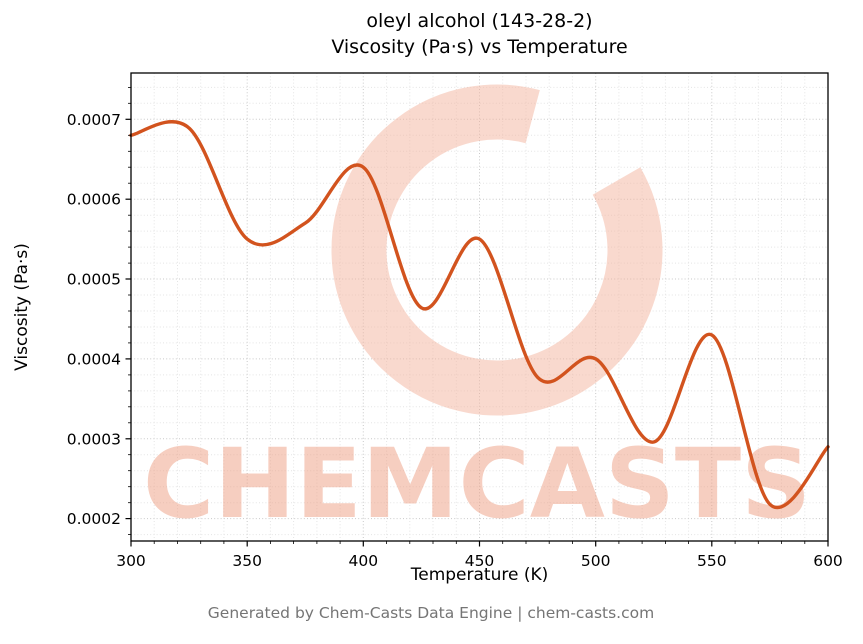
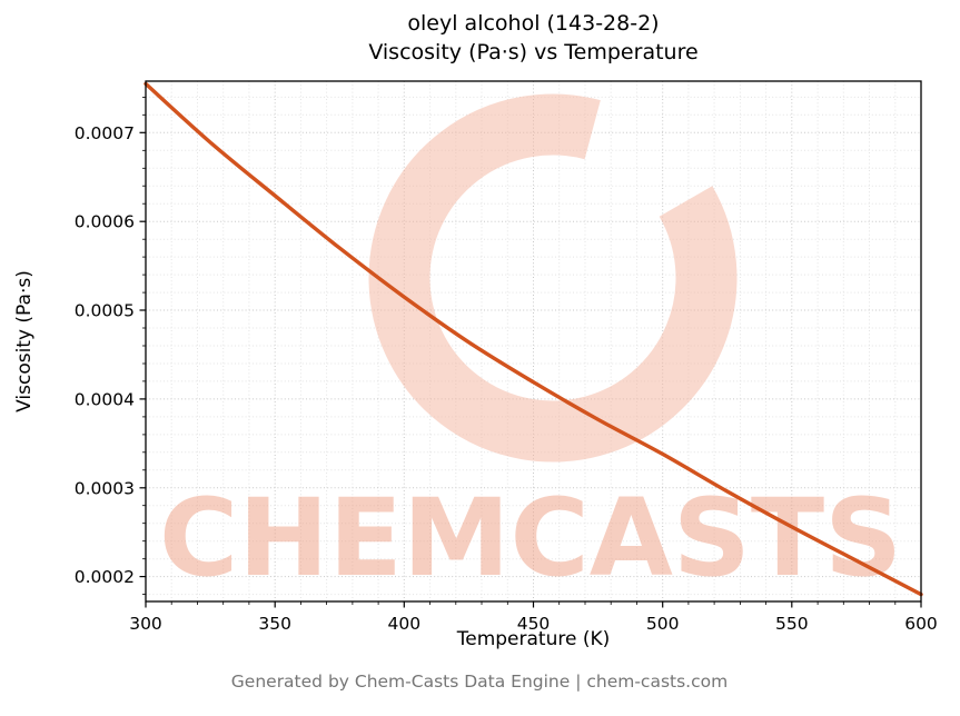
300: 0.00068 -> 0.00076
350: 0.00055 -> 0.00063
400: 0.00064 -> 0.00052
450: 0.00055 -> 0.00042
500: 0.00040 -> 0.00034
550: 0.00043 -> 0.00026
600: 0.00029 -> 0.00018
